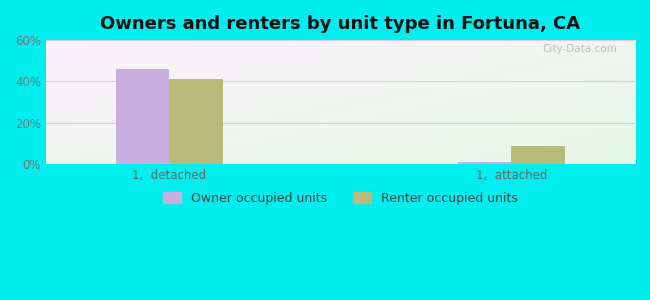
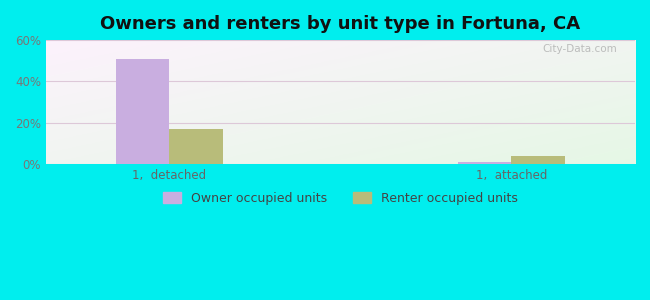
Owner occupied units/1, detached: 46% -> 51%
Renter occupied units/1, detached: 41% -> 17%
Renter occupied units/1, attached: 9% -> 4%
